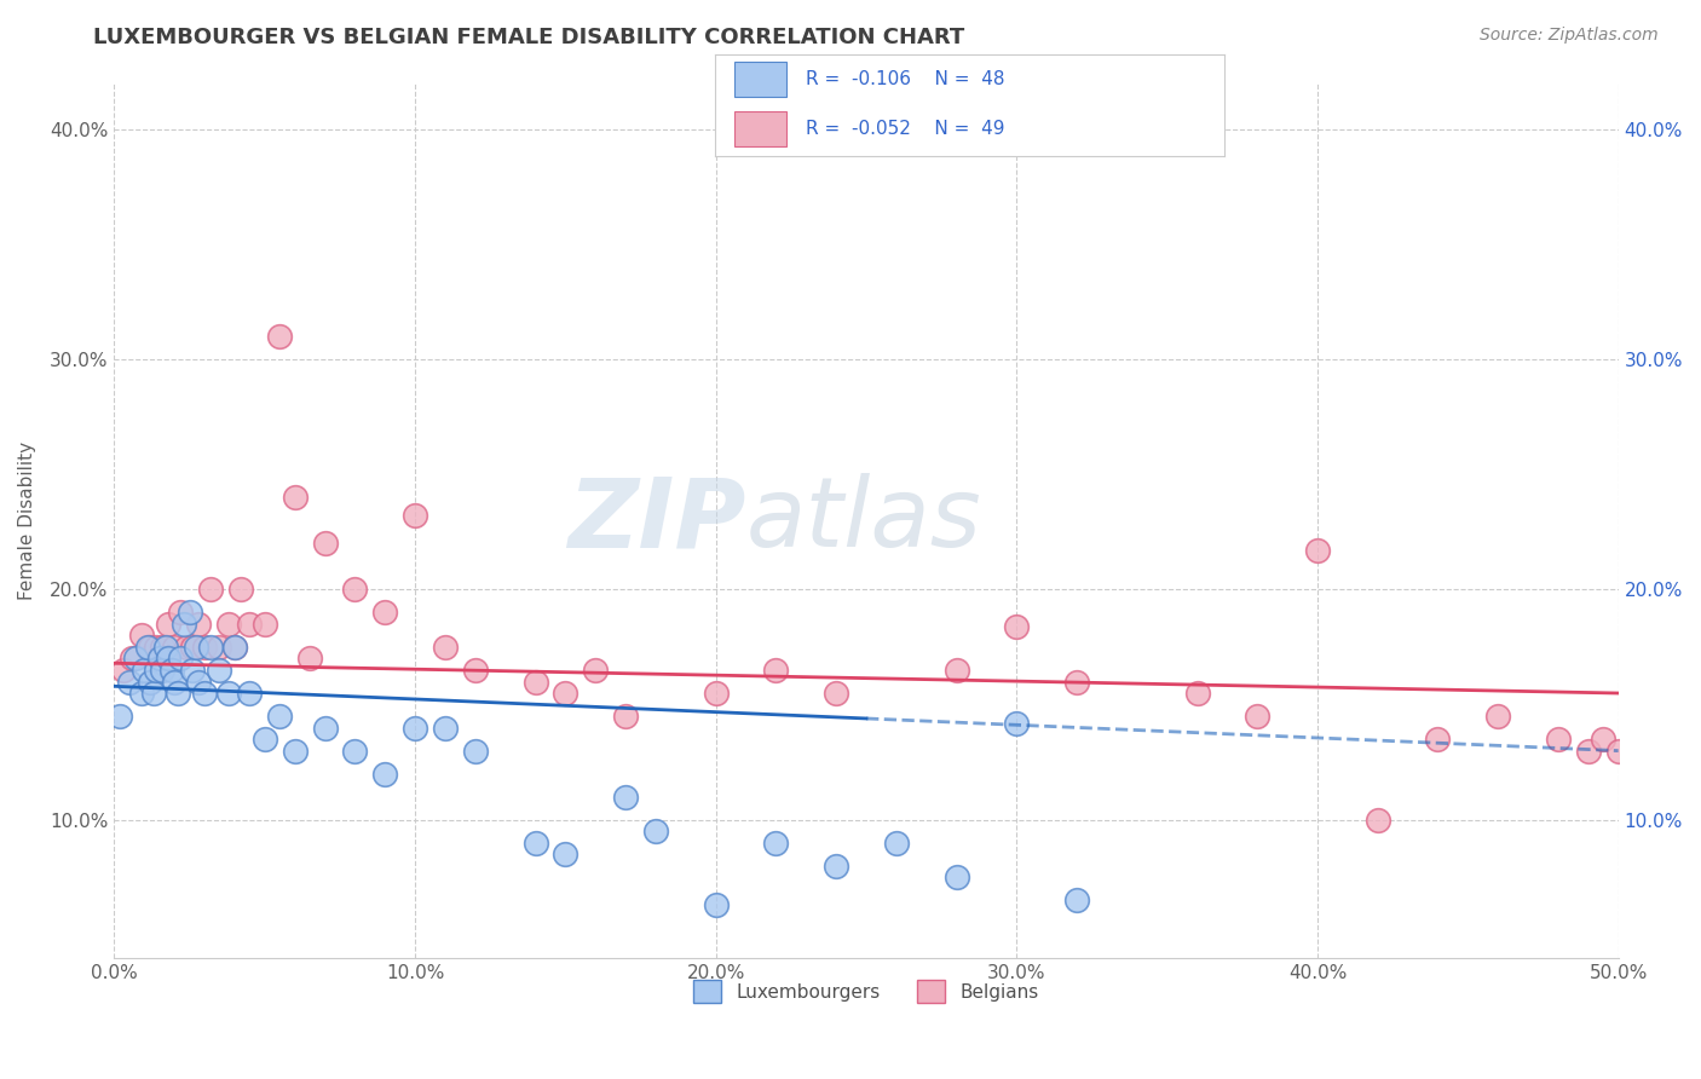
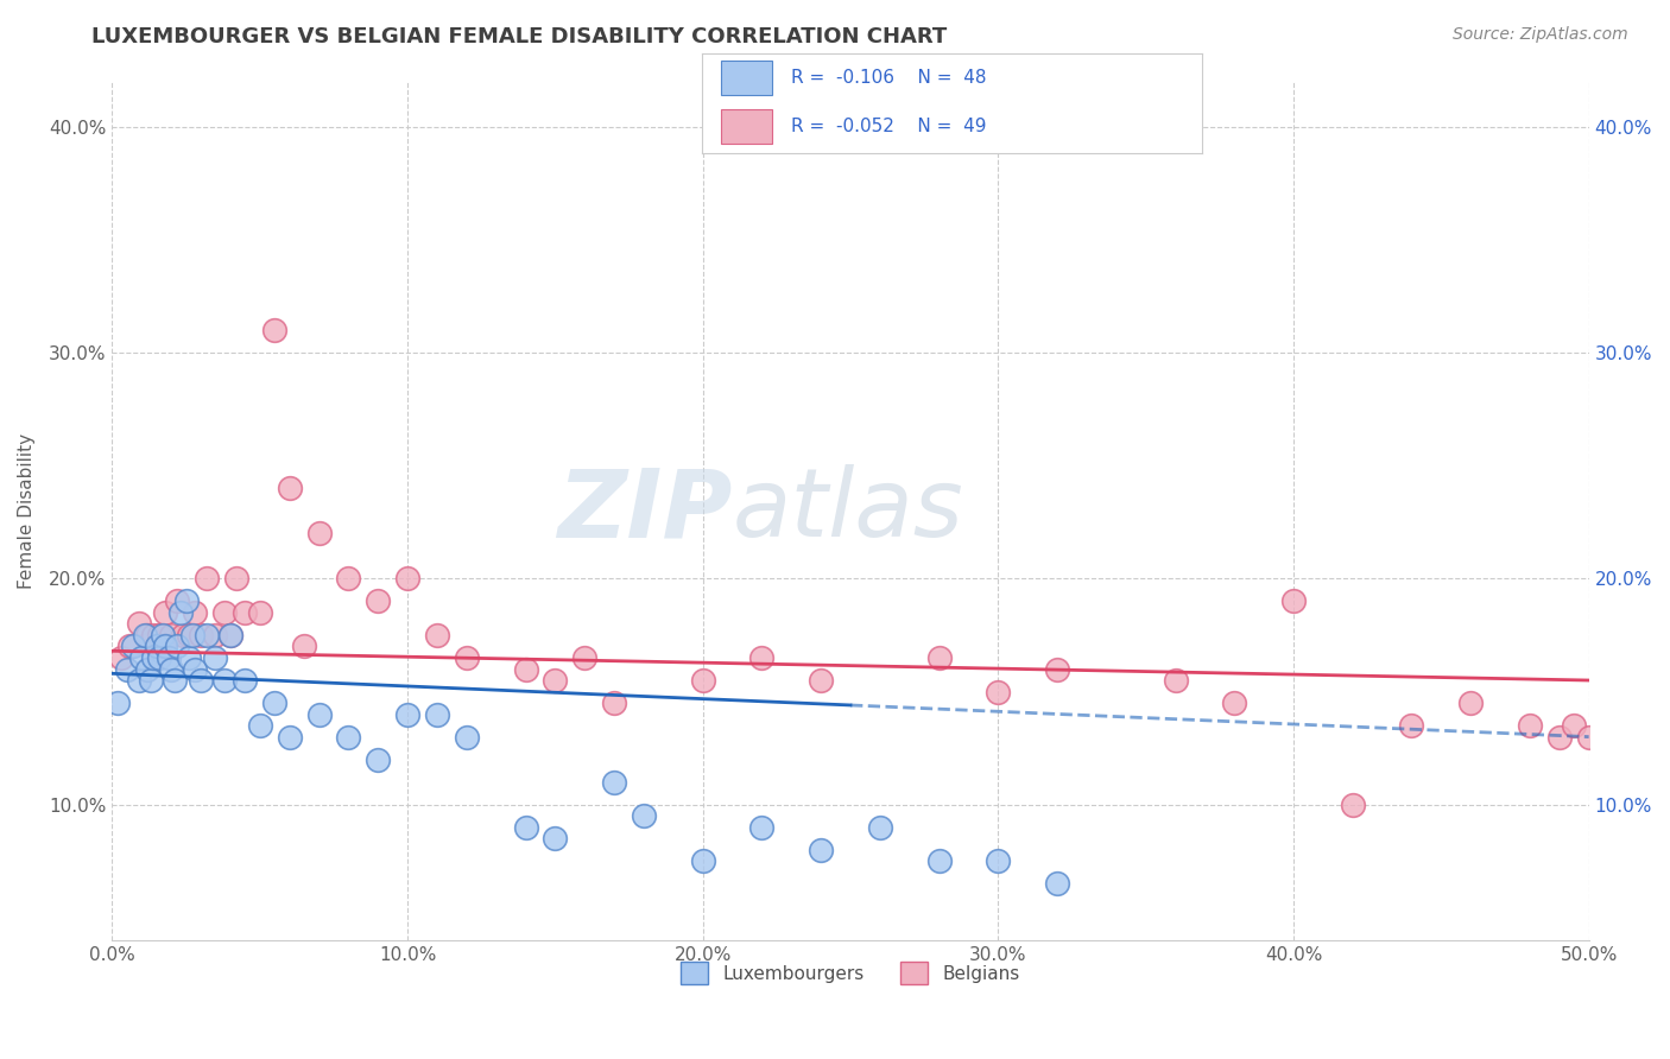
Belgians/10.0%: 23.2% -> 20.0%
Luxembourgers/20.0%: 6.3% -> 7.5%
Luxembourgers/30.0%: 14.2% -> 7.5%
Belgians/30.0%: 18.4% -> 15.0%
Belgians/40.0%: 21.7% -> 19.0%
